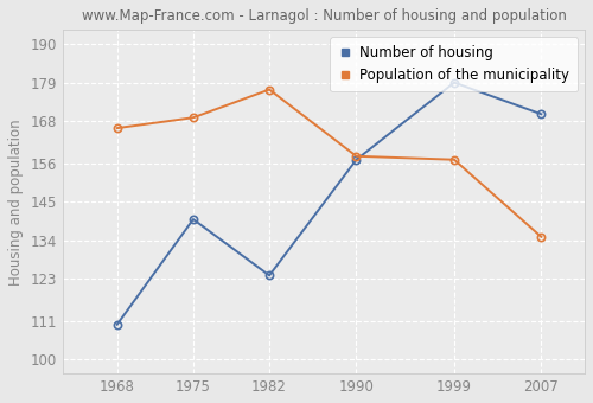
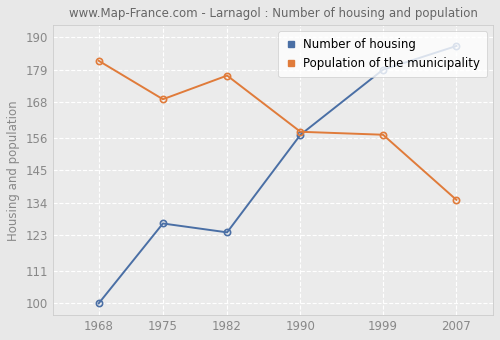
Number of housing/1968: 110 -> 100
Population of the municipality/1968: 166 -> 182
Number of housing/1975: 140 -> 127
Number of housing/2007: 170 -> 187
